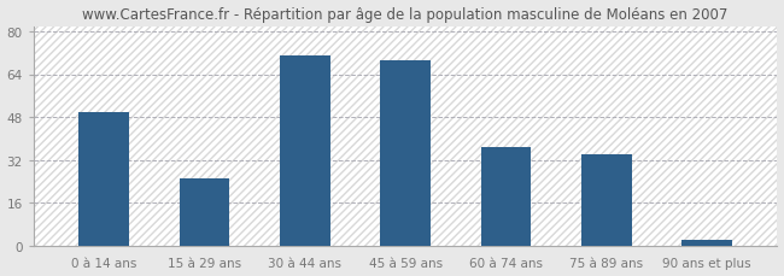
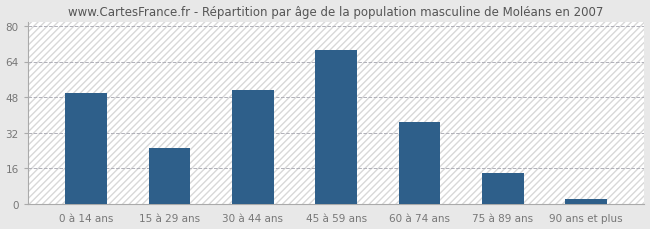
30 à 44 ans: 71 -> 51
75 à 89 ans: 34 -> 14
